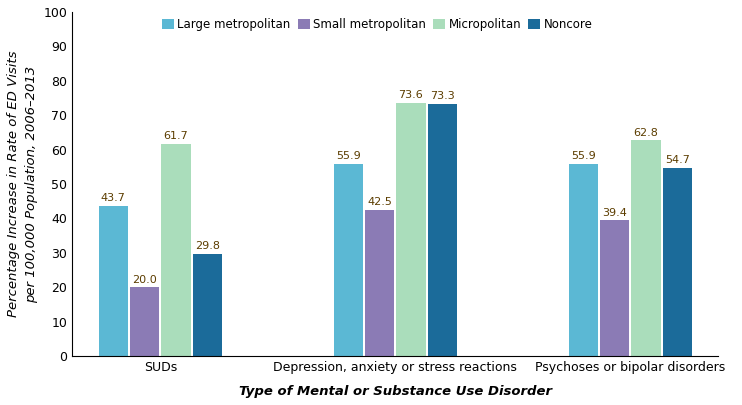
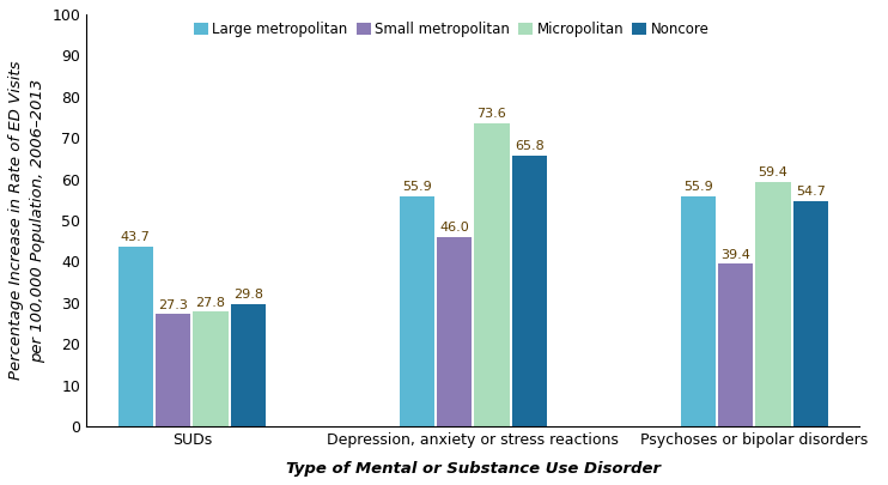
Small metropolitan/SUDs: 20.0 -> 27.3
Micropolitan/SUDs: 61.7 -> 27.8
Small metropolitan/Depression, anxiety or stress reactions: 42.5 -> 46.0
Noncore/Depression, anxiety or stress reactions: 73.3 -> 65.8
Micropolitan/Psychoses or bipolar disorders: 62.8 -> 59.4
